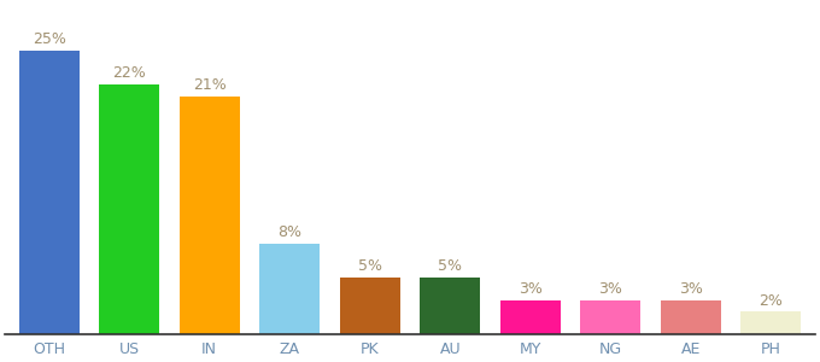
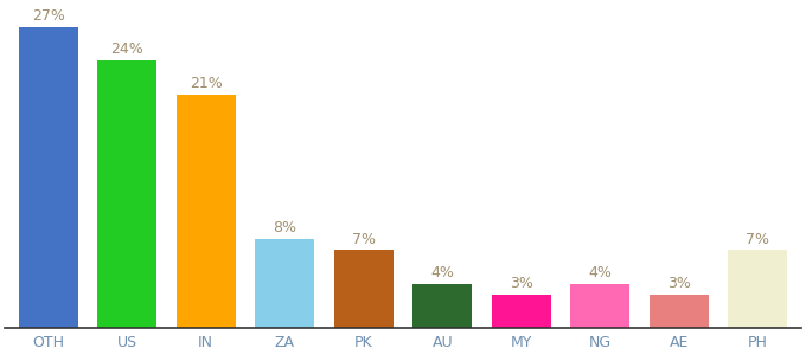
OTH: 25% -> 27%
US: 22% -> 24%
PK: 5% -> 7%
AU: 5% -> 4%
NG: 3% -> 4%
PH: 2% -> 7%
